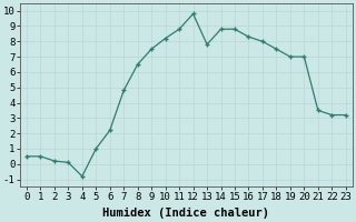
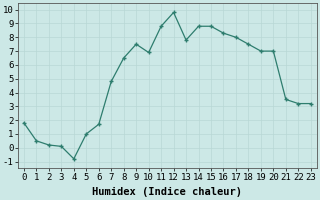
0: 0.5 -> 1.8
6: 2.2 -> 1.7
10: 8.2 -> 6.9
